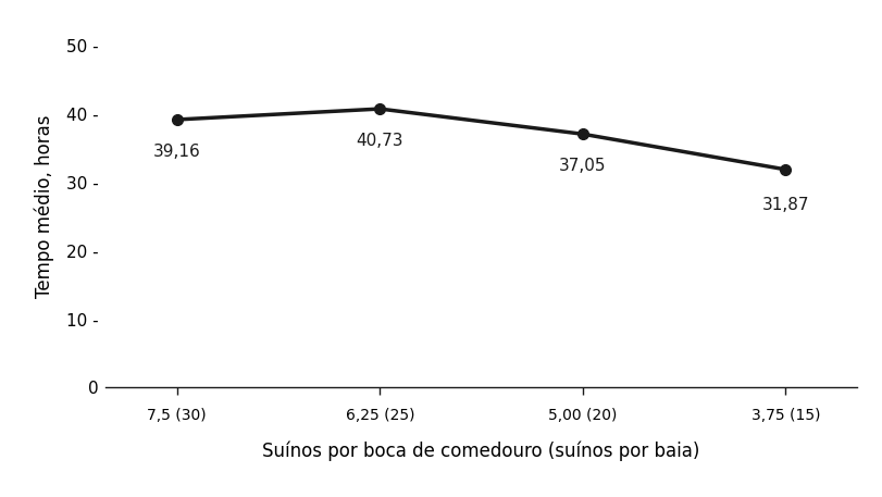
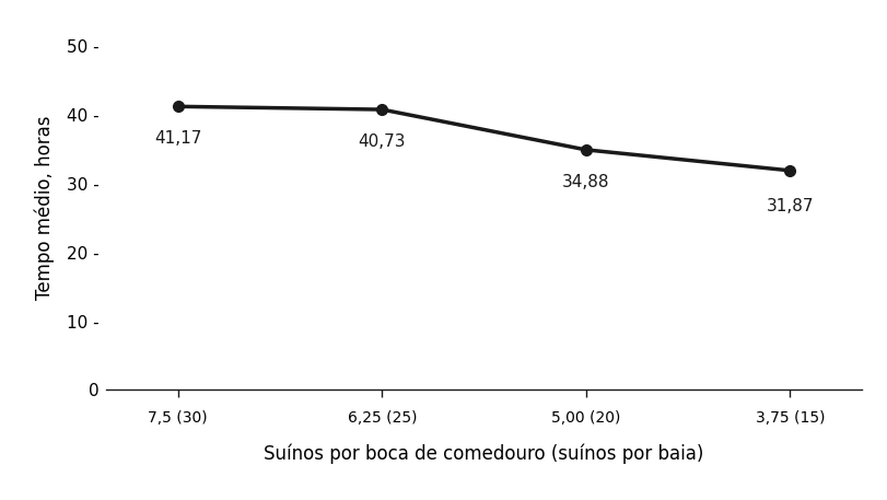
7,5 (30): 39,16 -> 41,17
5,00 (20): 37,05 -> 34,88
